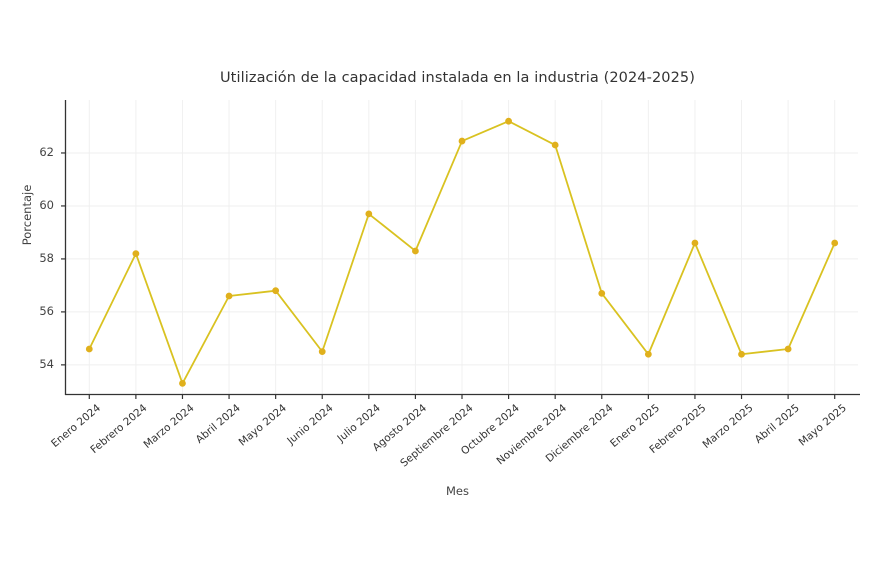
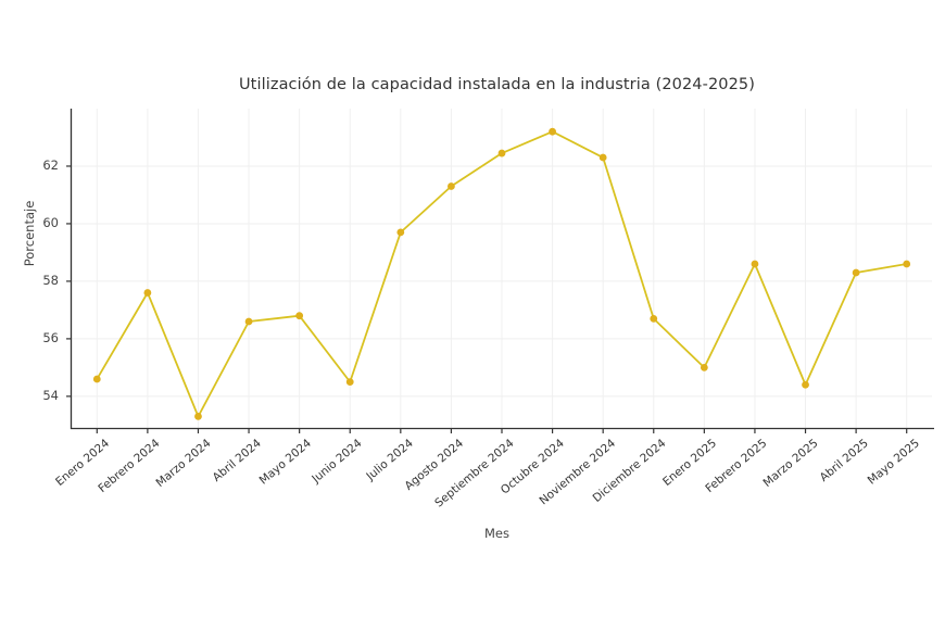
Febrero 2024: 58.2 -> 57.6
Agosto 2024: 58.3 -> 61.3
Enero 2025: 54.4 -> 55.0
Abril 2025: 54.6 -> 58.3
